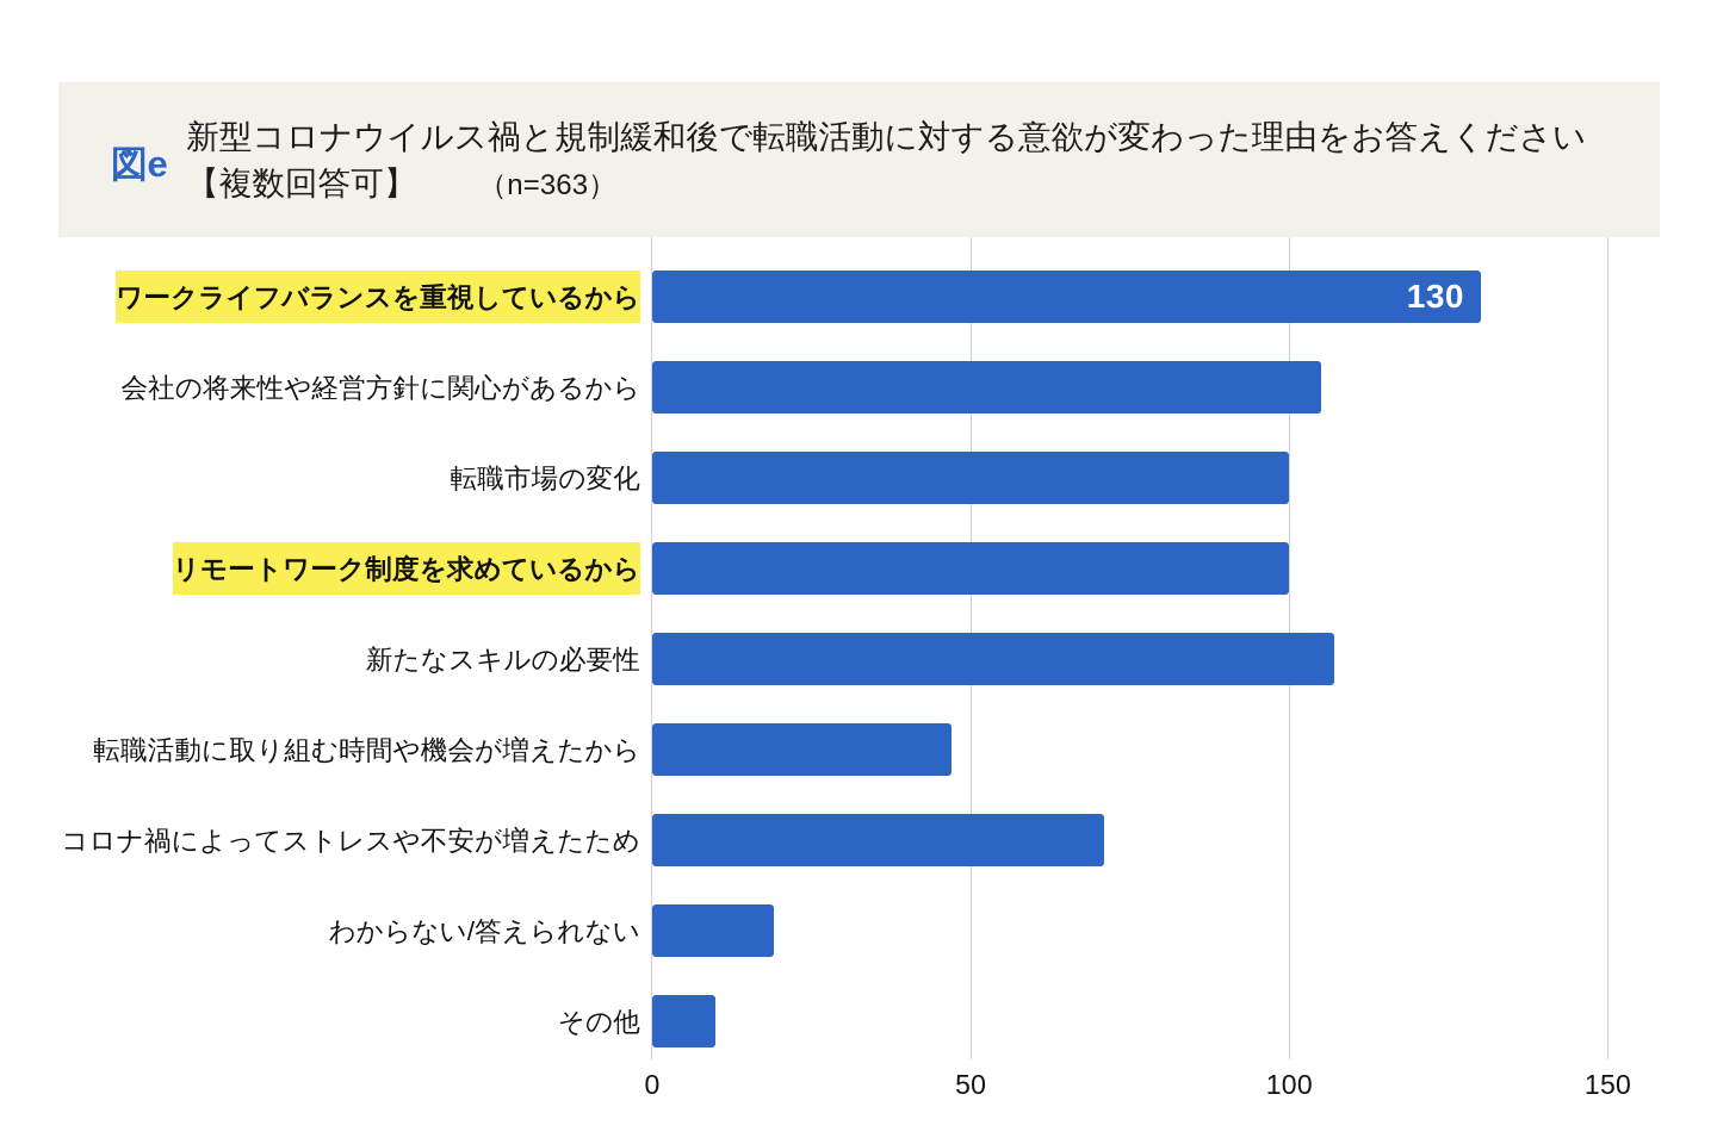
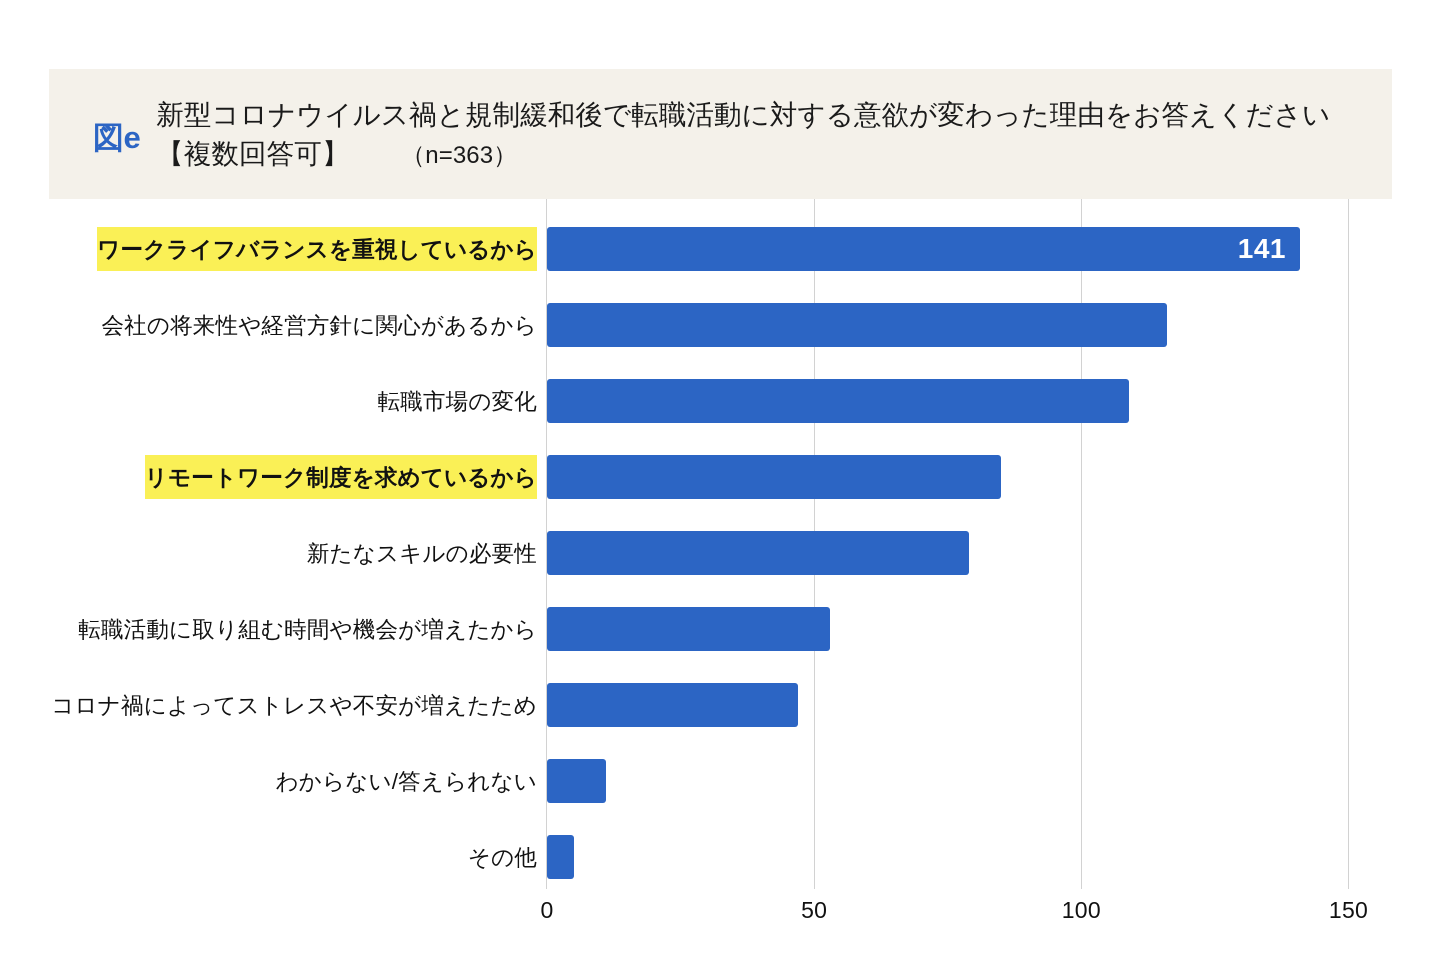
ワークライフバランスを重視しているから: 130 -> 141
会社の将来性や経営方針に関心があるから: 105 -> 116
転職市場の変化: 100 -> 109
リモートワーク制度を求めているから: 100 -> 85
新たなスキルの必要性: 107 -> 79
転職活動に取り組む時間や機会が増えたから: 47 -> 53
コロナ禍によってストレスや不安が増えたため: 71 -> 47
わからない/答えられない: 19 -> 11
その他: 10 -> 5
